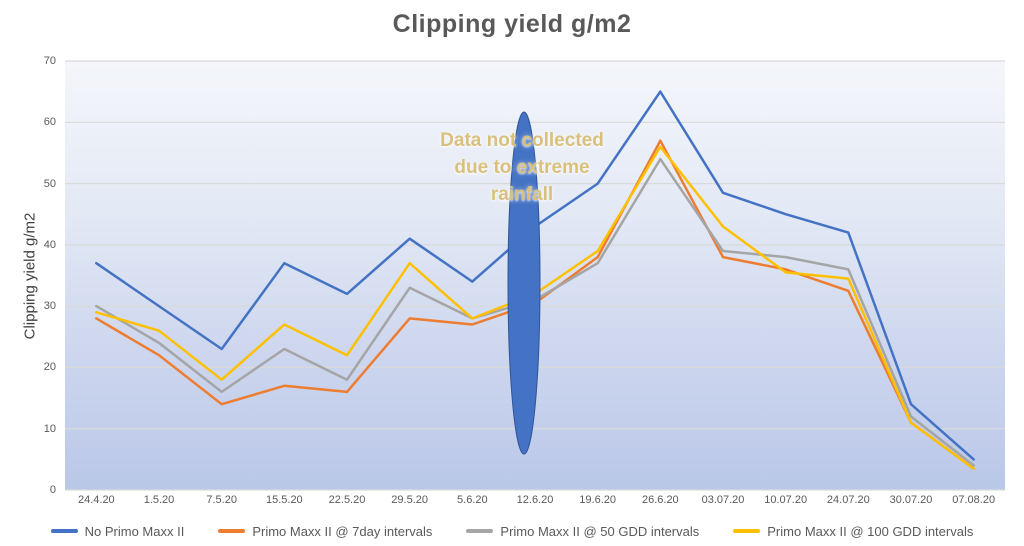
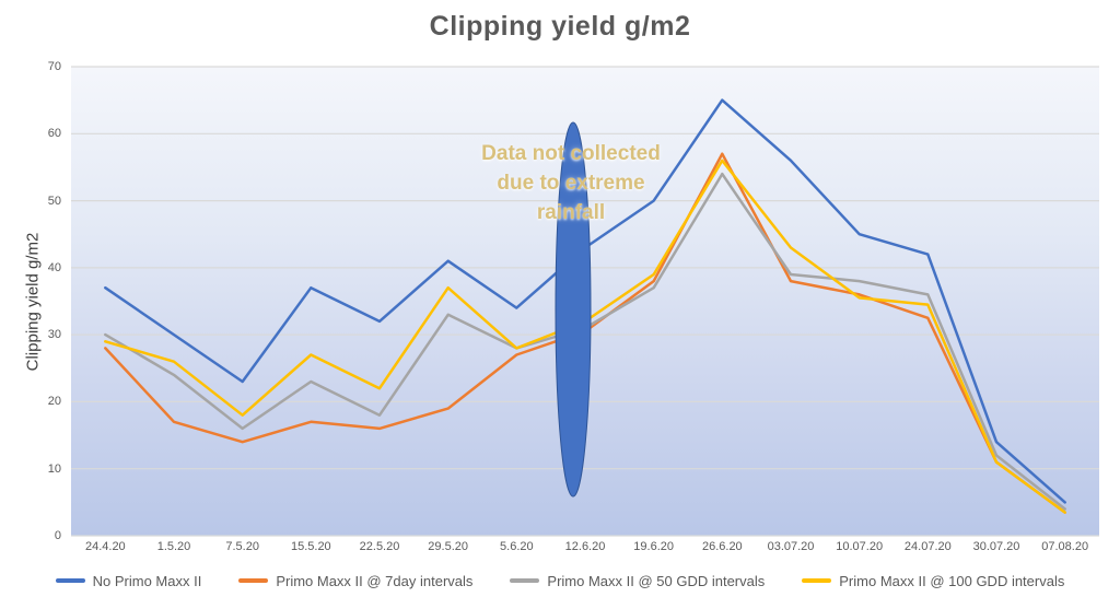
Primo Maxx II @ 7day intervals/1.5.20: 22 -> 17
Primo Maxx II @ 7day intervals/29.5.20: 28 -> 19
No Primo Maxx II/03.07.20: 48 -> 56
